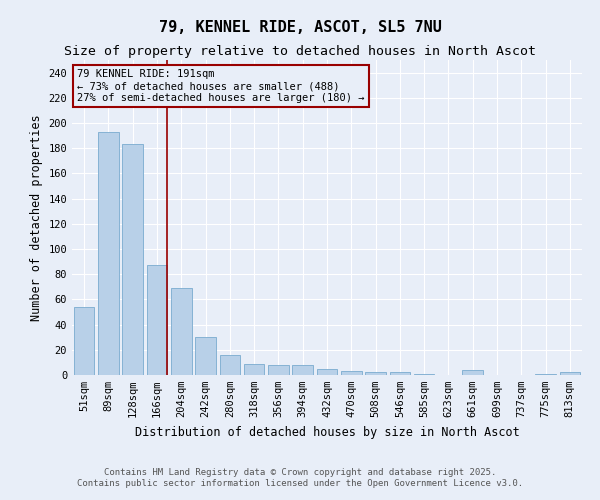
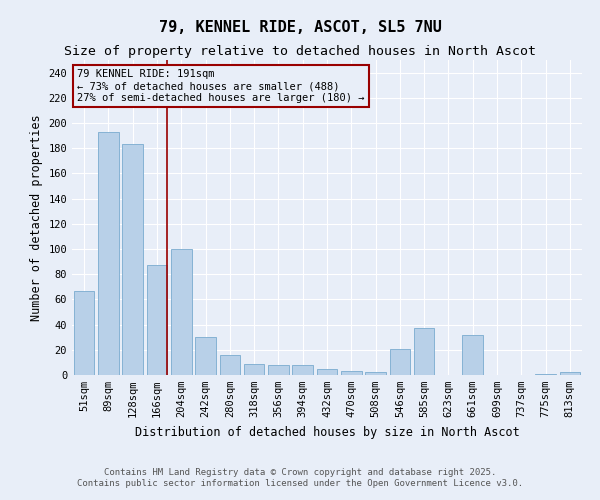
51sqm: 54 -> 67
204sqm: 69 -> 100
546sqm: 2 -> 21
585sqm: 1 -> 37
661sqm: 4 -> 32
